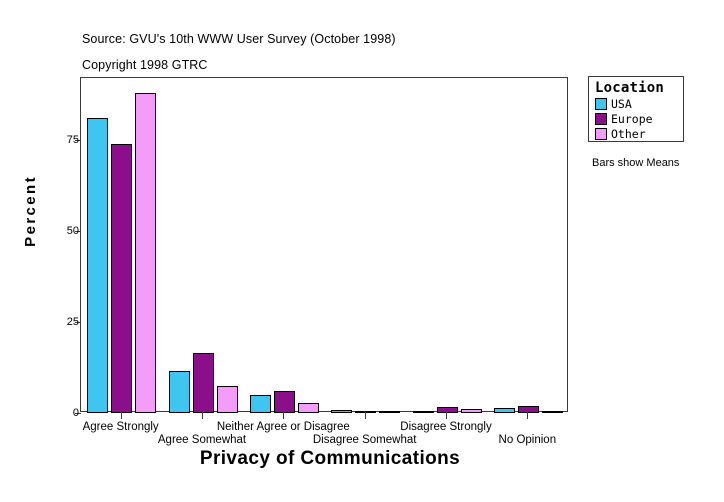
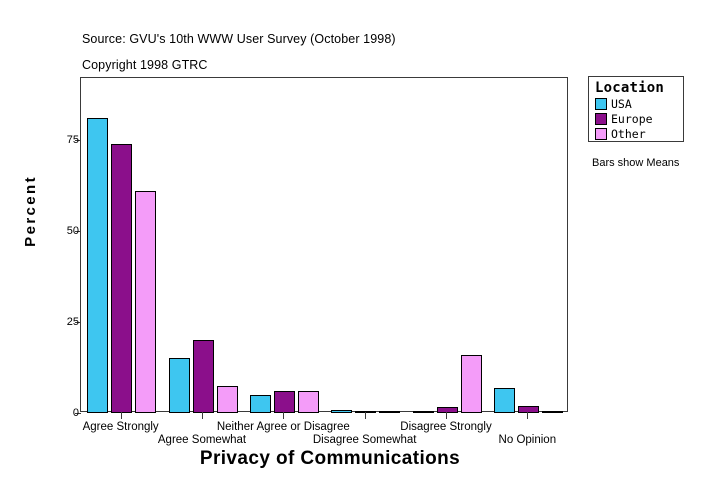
Other/Agree Strongly: 88 -> 61
USA/Agree Somewhat: 12 -> 15
Europe/Agree Somewhat: 16 -> 20
Other/Neither Agree or Disagree: 3 -> 6
Other/Disagree Strongly: 1 -> 16
USA/No Opinion: 1 -> 7
